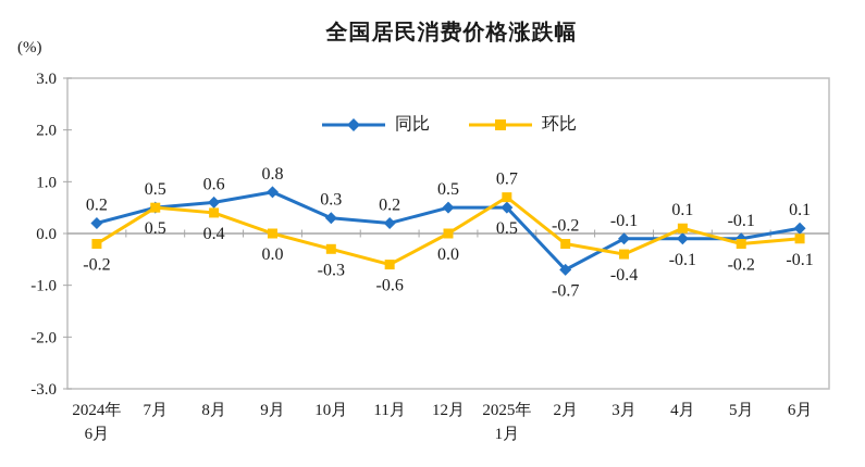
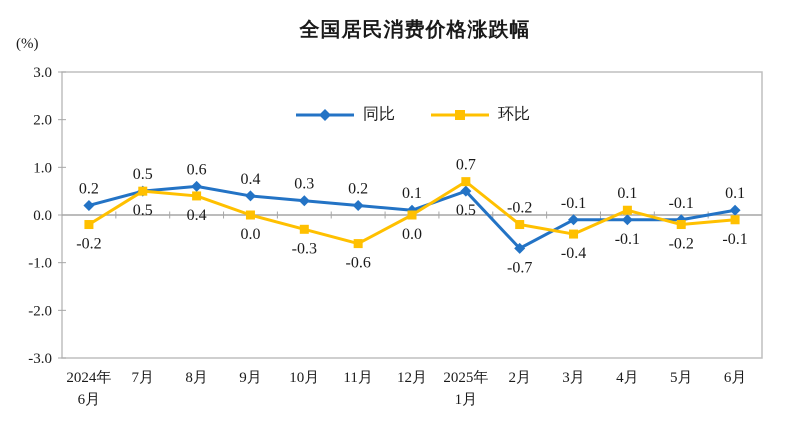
同比/9月: 0.8 -> 0.4
同比/12月: 0.5 -> 0.1
